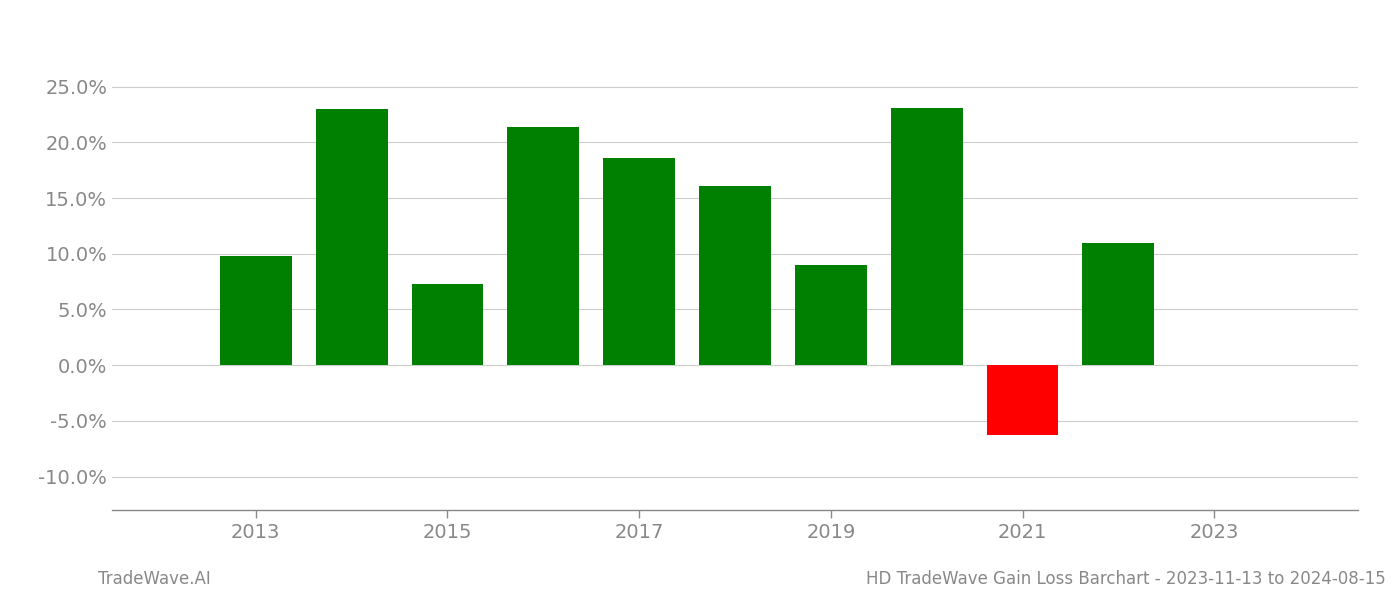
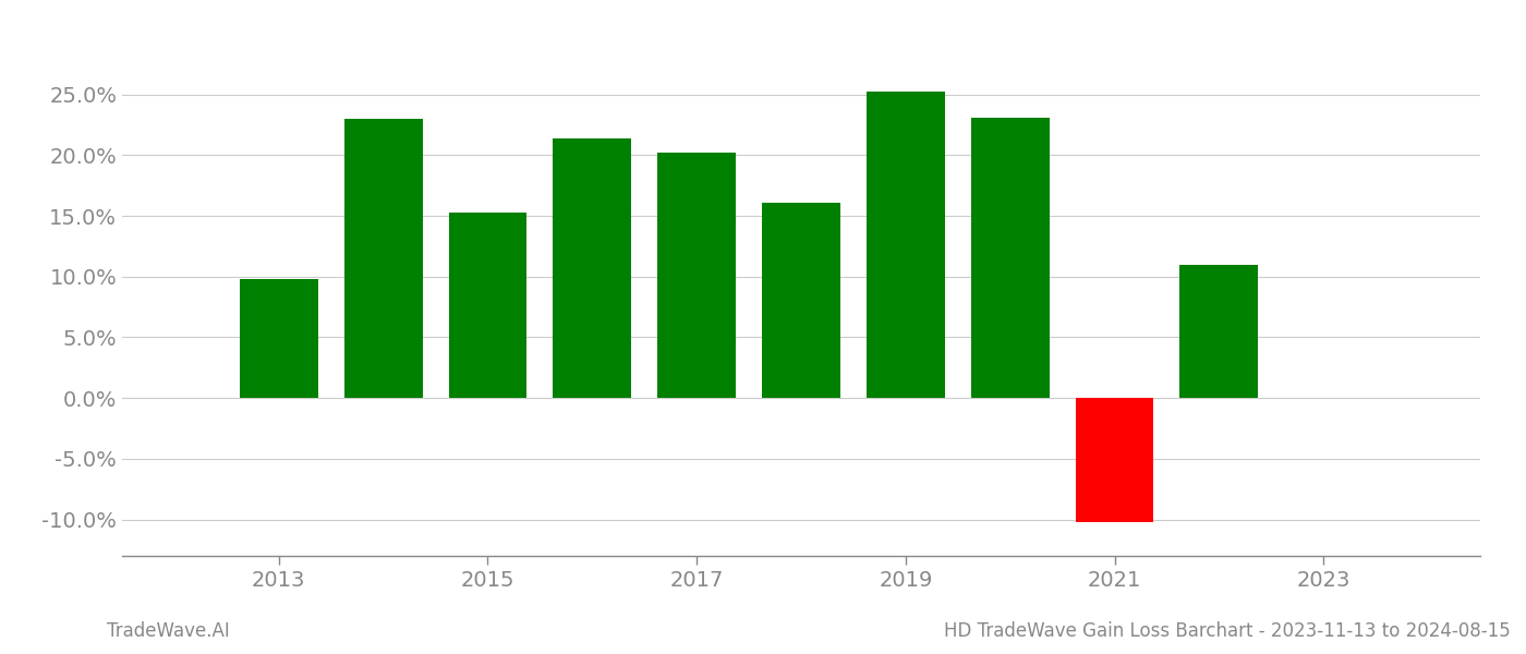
2015: 7.3% -> 15.3%
2017: 18.6% -> 20.2%
2019: 9.0% -> 25.2%
2021: -6.3% -> -10.2%
